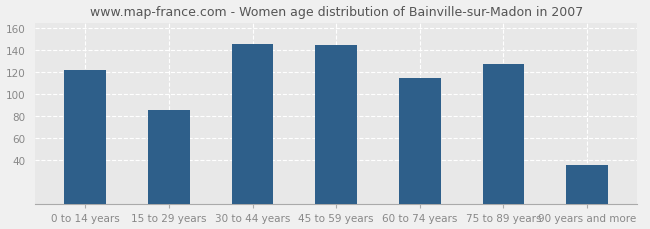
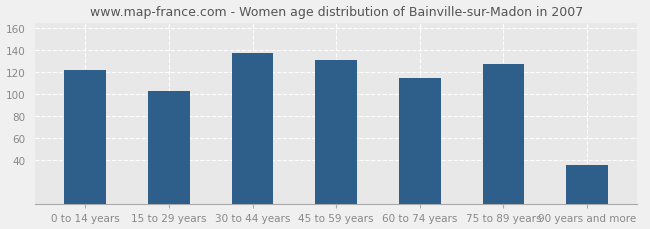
15 to 29 years: 86 -> 103
30 to 44 years: 146 -> 138
45 to 59 years: 145 -> 131
